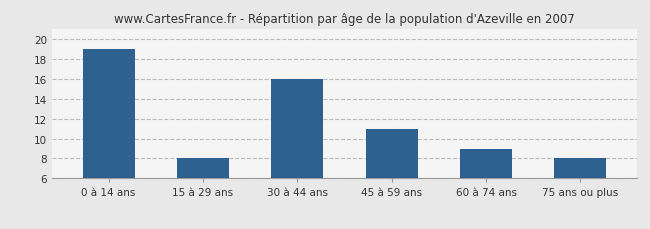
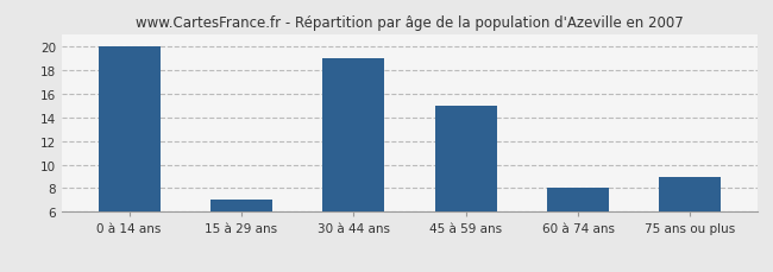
0 à 14 ans: 19 -> 20
15 à 29 ans: 8 -> 7
30 à 44 ans: 16 -> 19
45 à 59 ans: 11 -> 15
60 à 74 ans: 9 -> 8
75 ans ou plus: 8 -> 9
